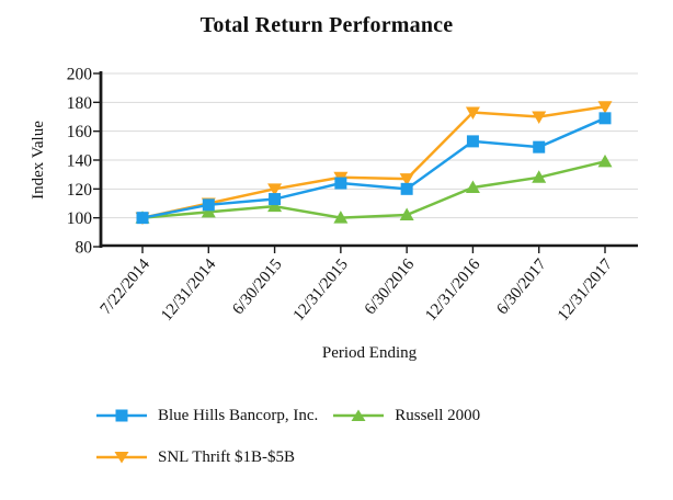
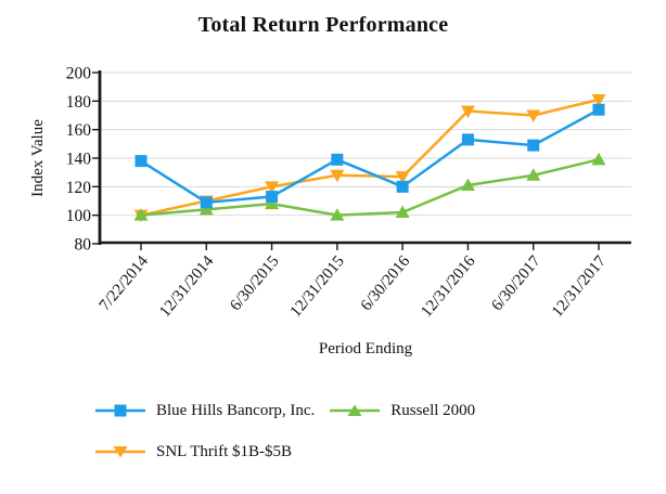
Blue Hills Bancorp, Inc./7/22/2014: 100 -> 138
Blue Hills Bancorp, Inc./12/31/2015: 124 -> 139
Blue Hills Bancorp, Inc./12/31/2017: 169 -> 174
SNL Thrift $1B-$5B/12/31/2017: 177 -> 181
